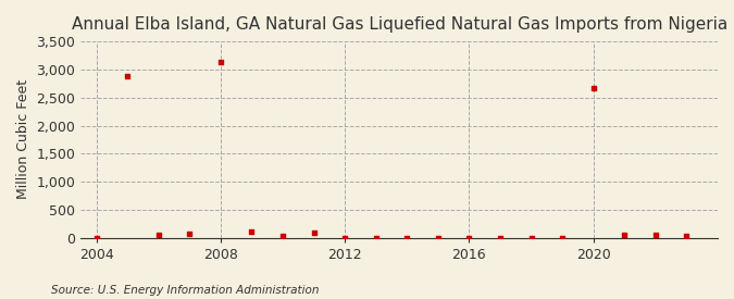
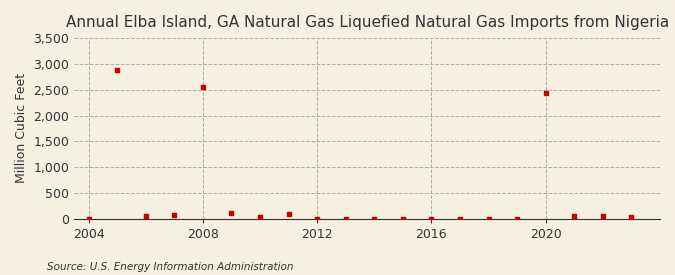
2008: 3,140 -> 2,560
2020: 2,660 -> 2,440
